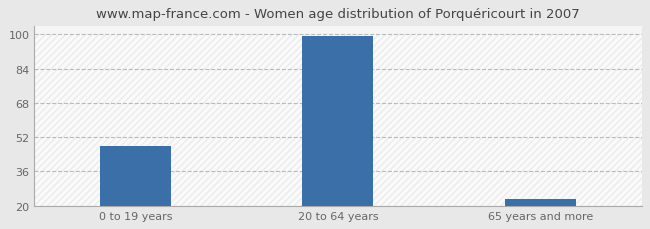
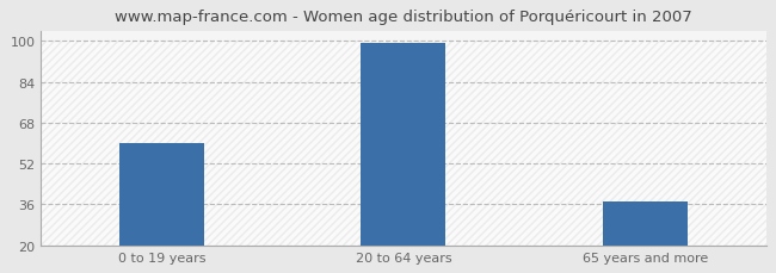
0 to 19 years: 48 -> 60
65 years and more: 23 -> 37
